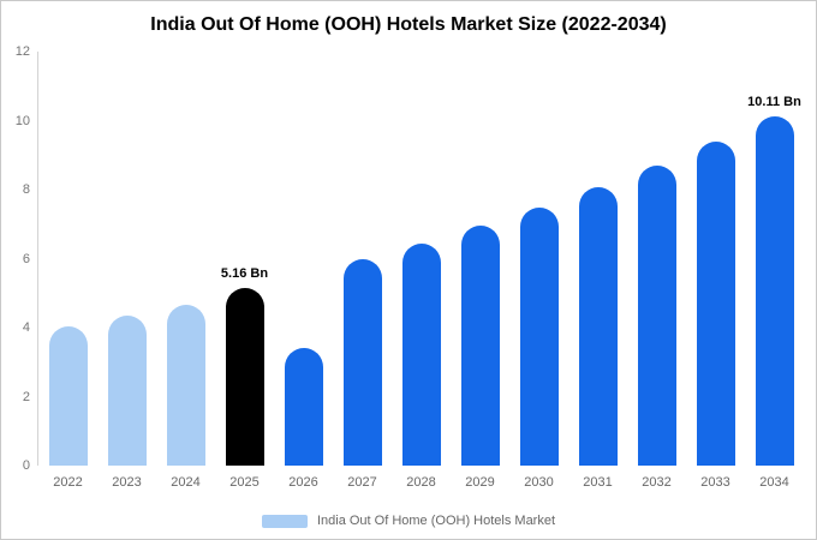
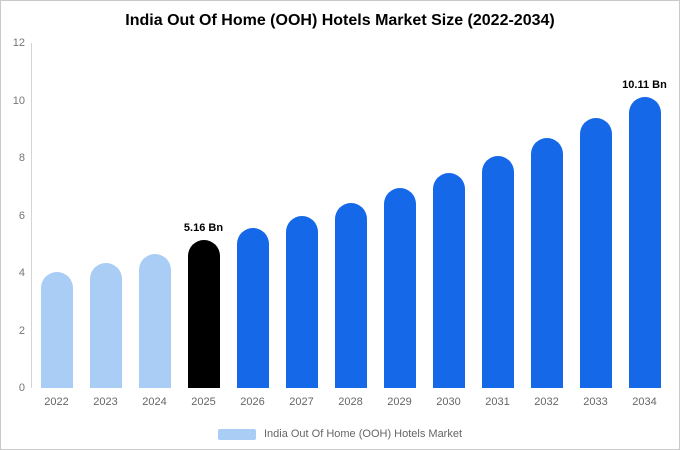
2026: 3.4 -> 5.6
